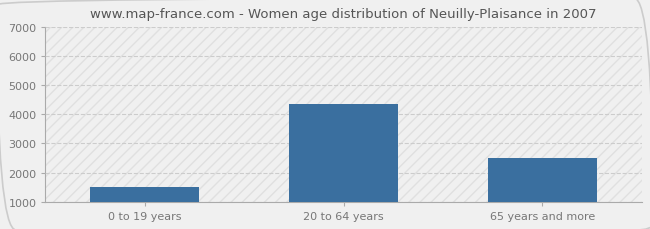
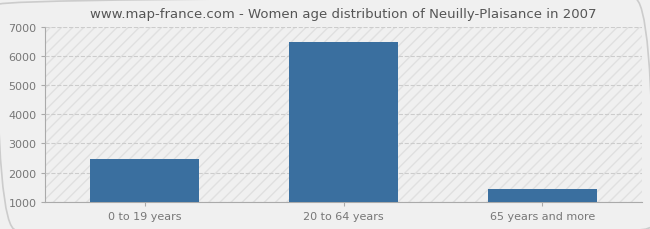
0 to 19 years: 1500 -> 2450
20 to 64 years: 4350 -> 6500
65 years and more: 2500 -> 1450
